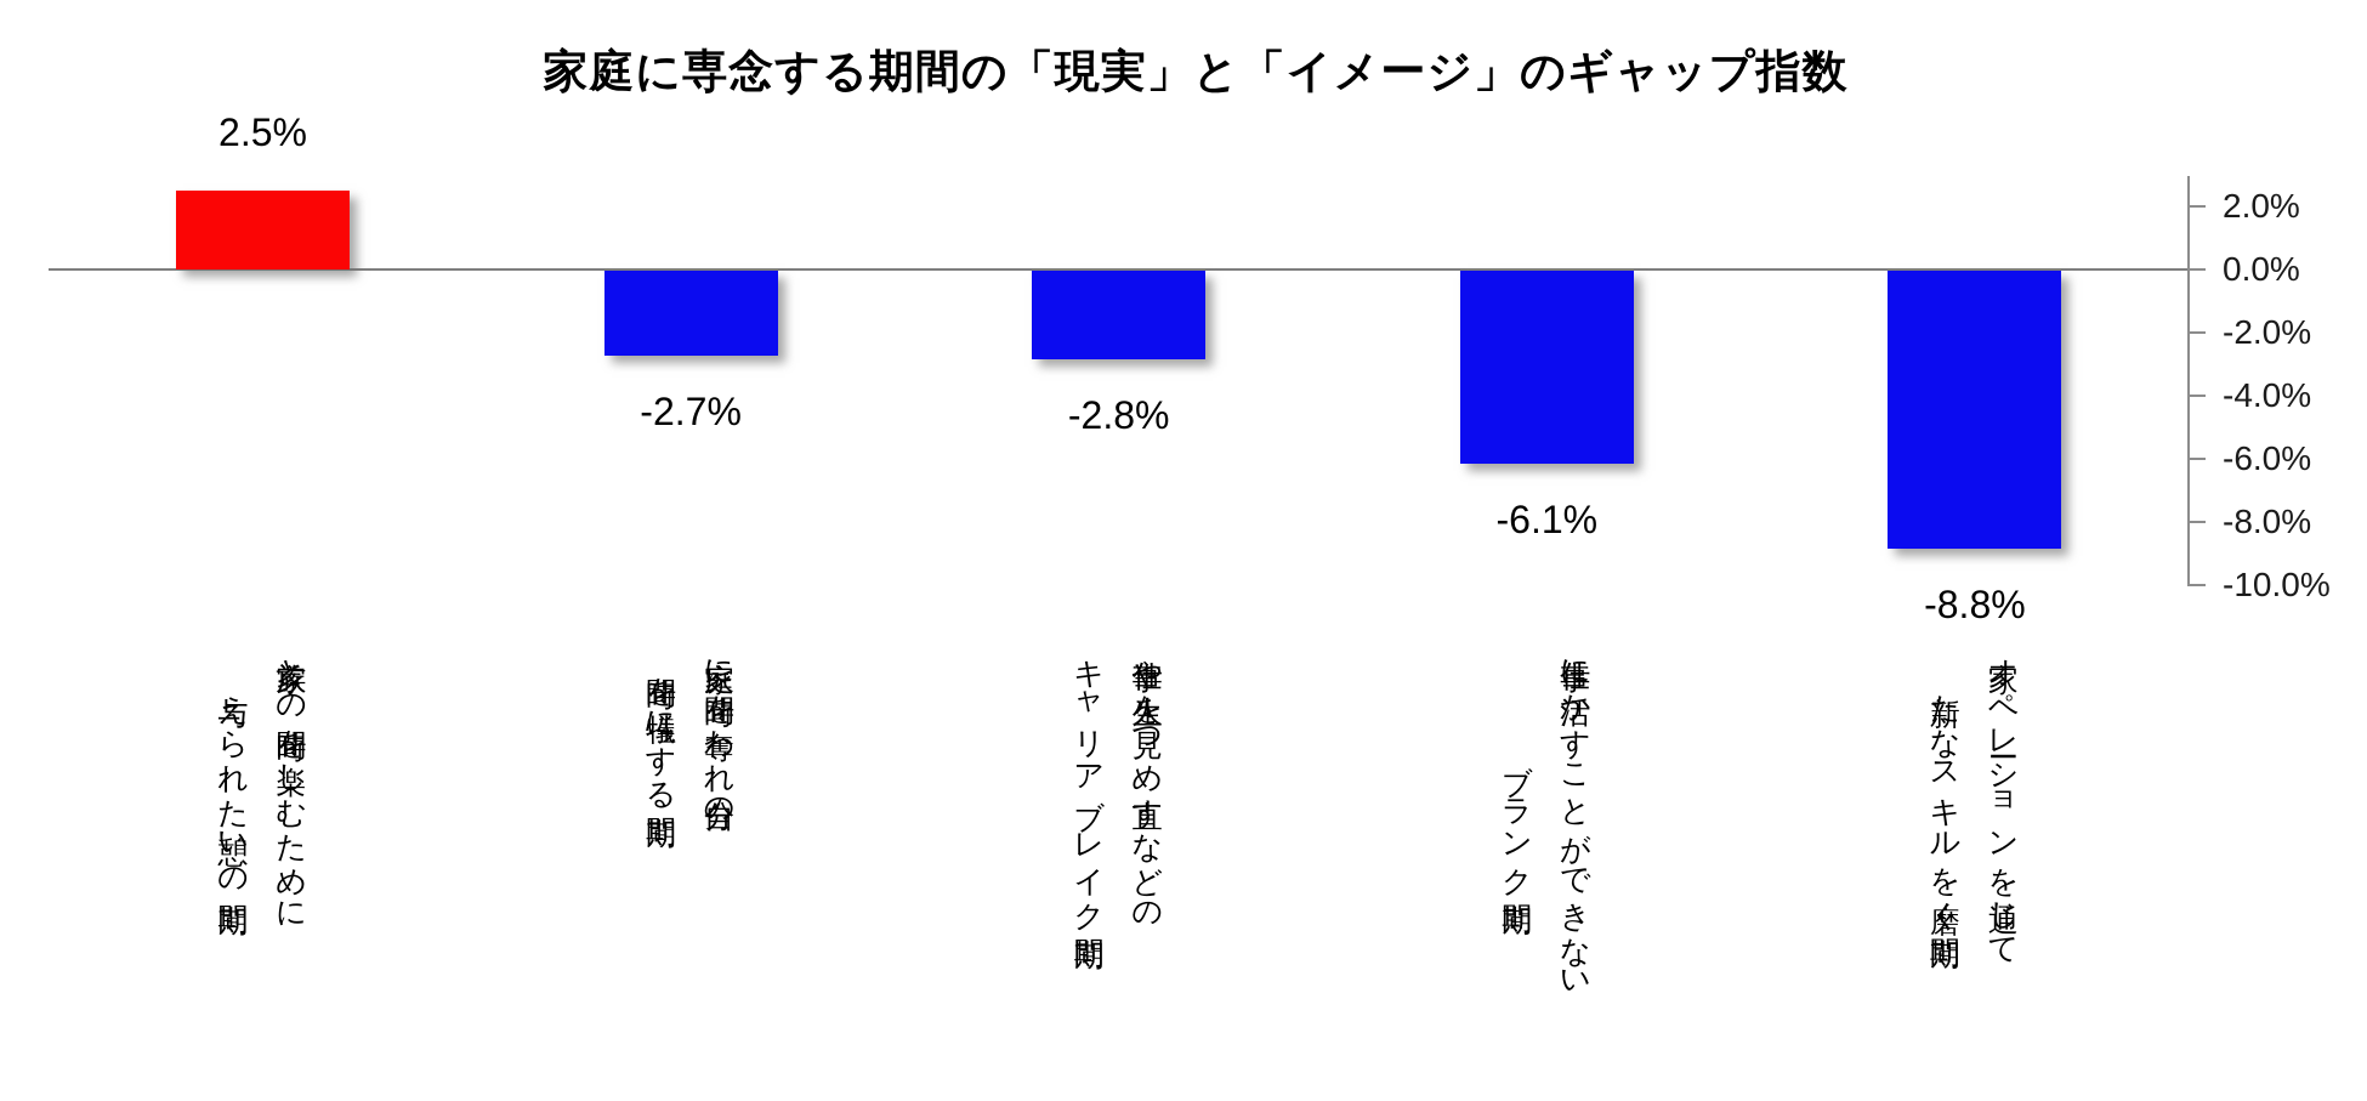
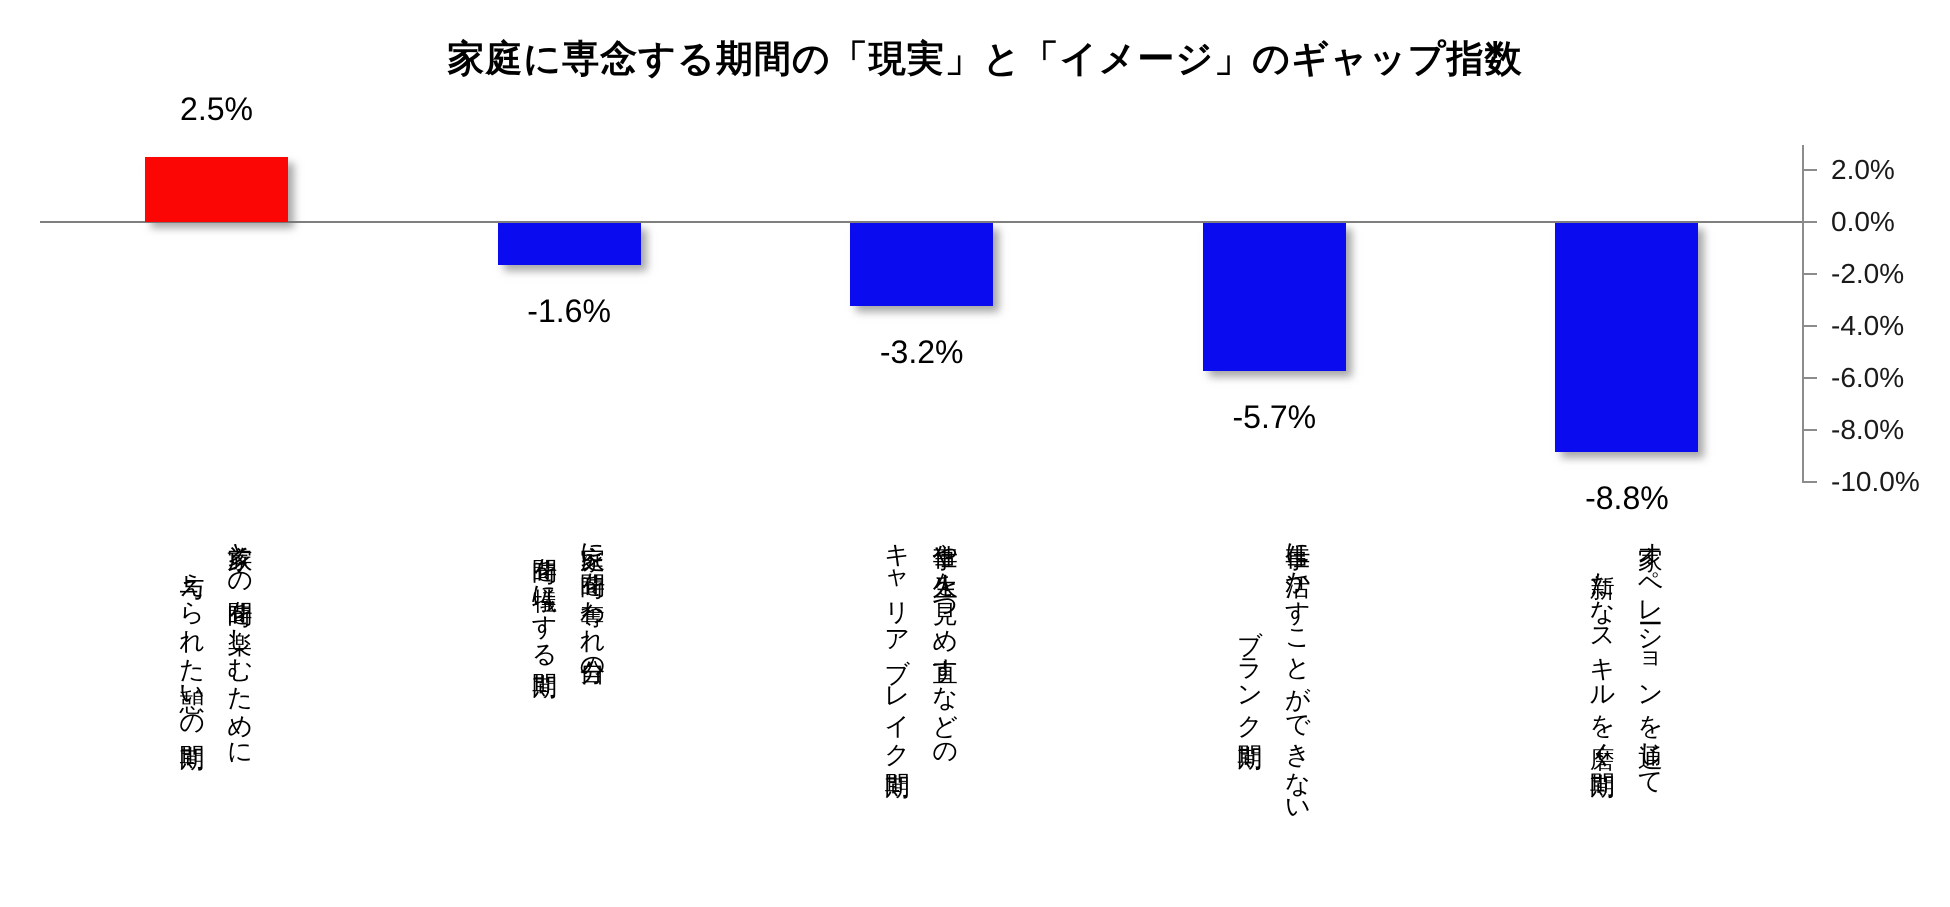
家庭に時間を奪われ自分の時間を犠牲にする期間: -2.7% -> -1.6%
仕事や人生を見つめ直すなどのキャリアブレイク期間: -2.8% -> -3.2%
仕事に活かすことができないブランク期間: -6.1% -> -5.7%
